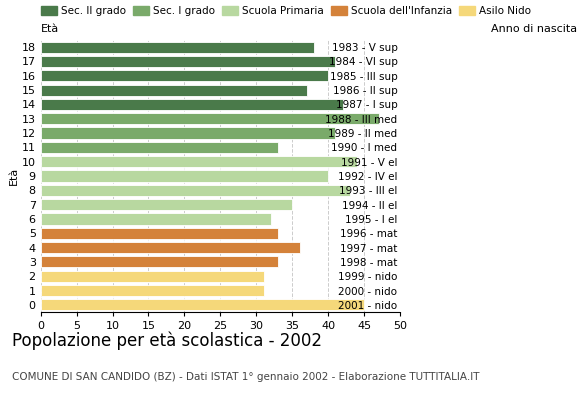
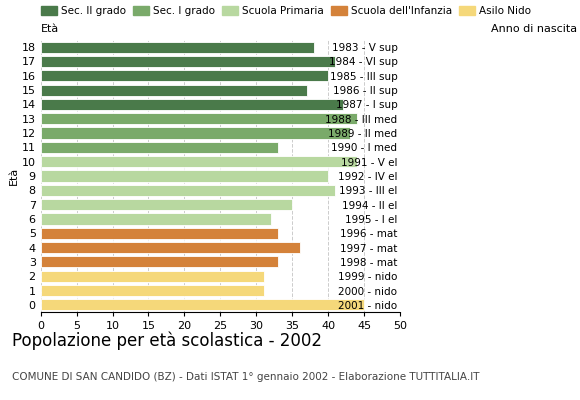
13: 47 -> 44
12: 41 -> 43
8: 43 -> 41
